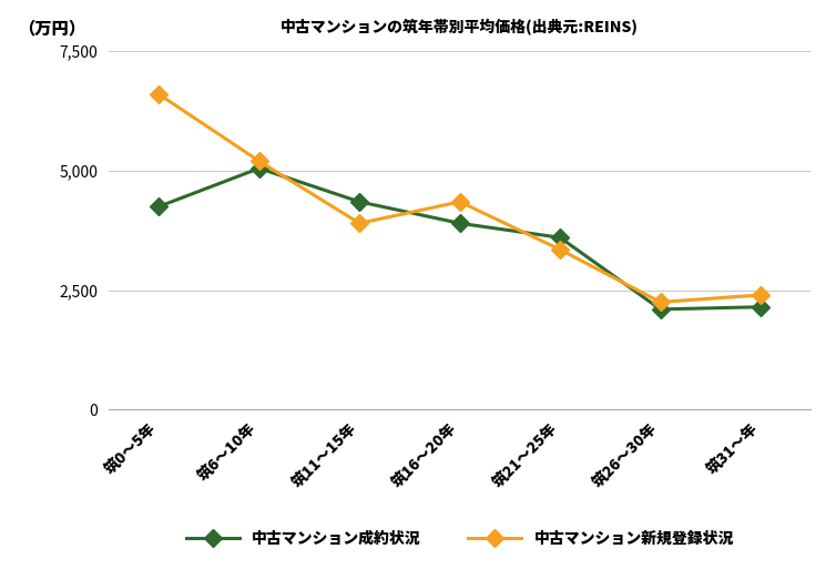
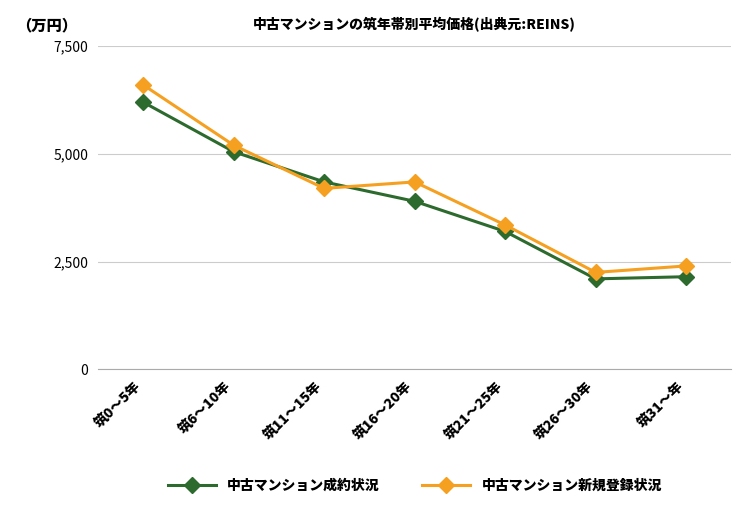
中古マンション成約状況/筑0～5年: 4,250 -> 6,200
中古マンション新規登録状況/筑11～15年: 3,900 -> 4,200
中古マンション成約状況/筑21～25年: 3,600 -> 3,200
